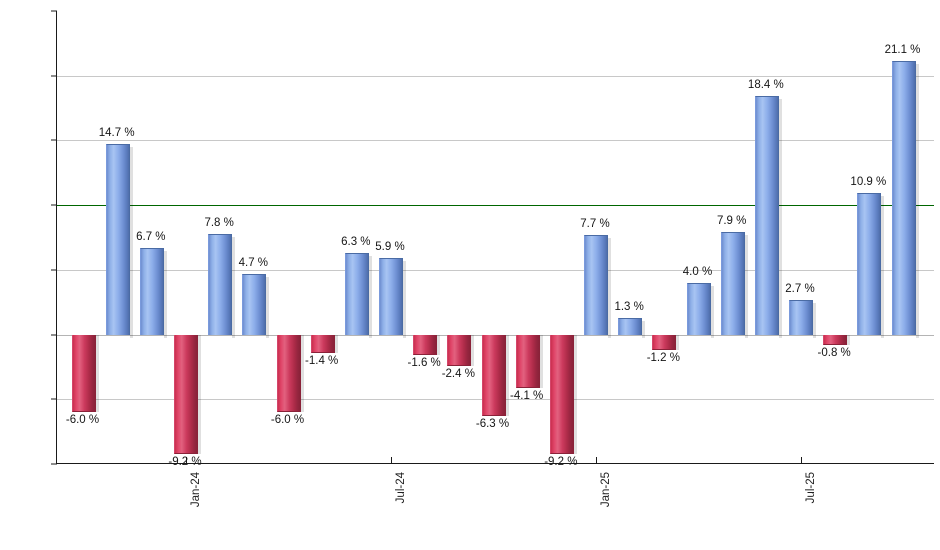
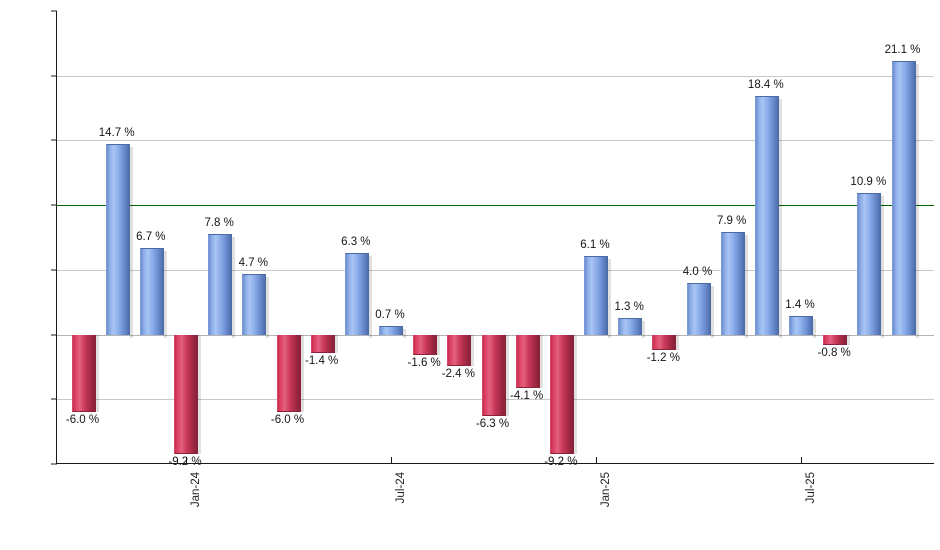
Jul-24: 5.9 -> 0.7
Jan-25: 7.7 -> 6.1
Jul-25: 2.7 -> 1.4
